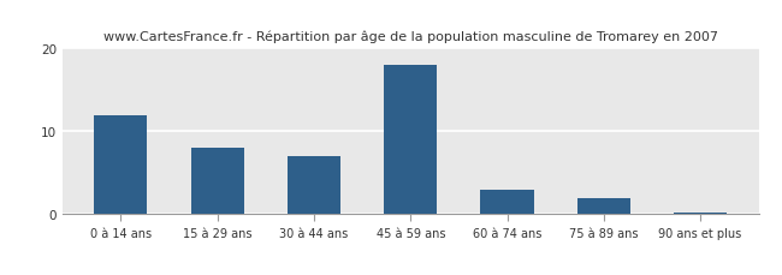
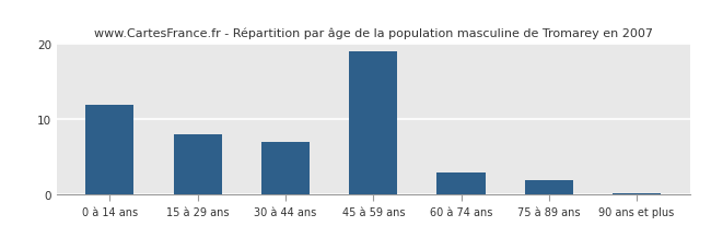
45 à 59 ans: 18.0 -> 19.0
